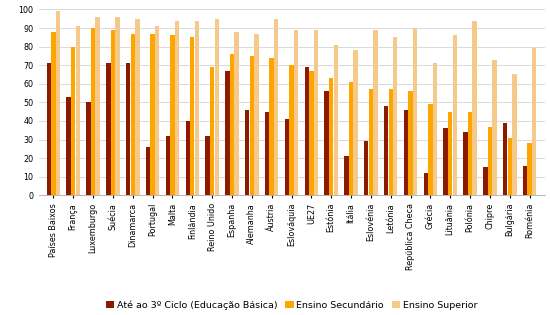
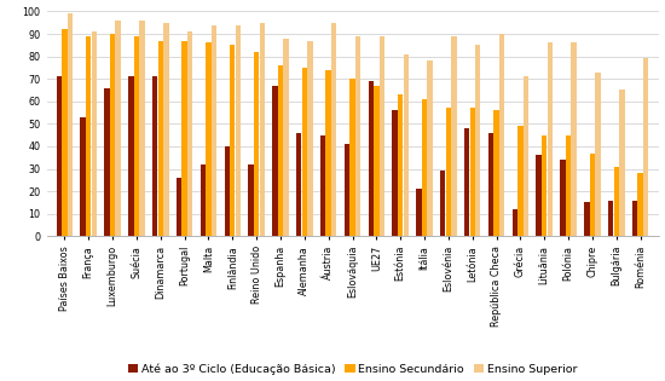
Ensino Secundário/Países Baixos: 88 -> 92
Ensino Secundário/França: 80 -> 89
Até ao 3º Ciclo (Educação Básica)/Luxemburgo: 50 -> 66
Ensino Secundário/Reino Unido: 69 -> 82
Ensino Superior/Polónia: 94 -> 86
Até ao 3º Ciclo (Educação Básica)/Bulgária: 39 -> 16
